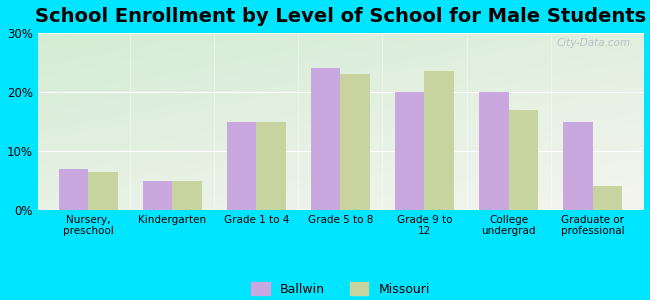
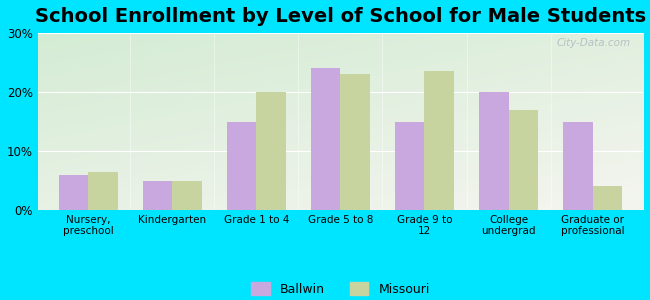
Ballwin/Nursery, preschool: 7% -> 6%
Missouri/Grade 1 to 4: 15.0% -> 20.0%
Ballwin/Grade 9 to 12: 20% -> 15%
